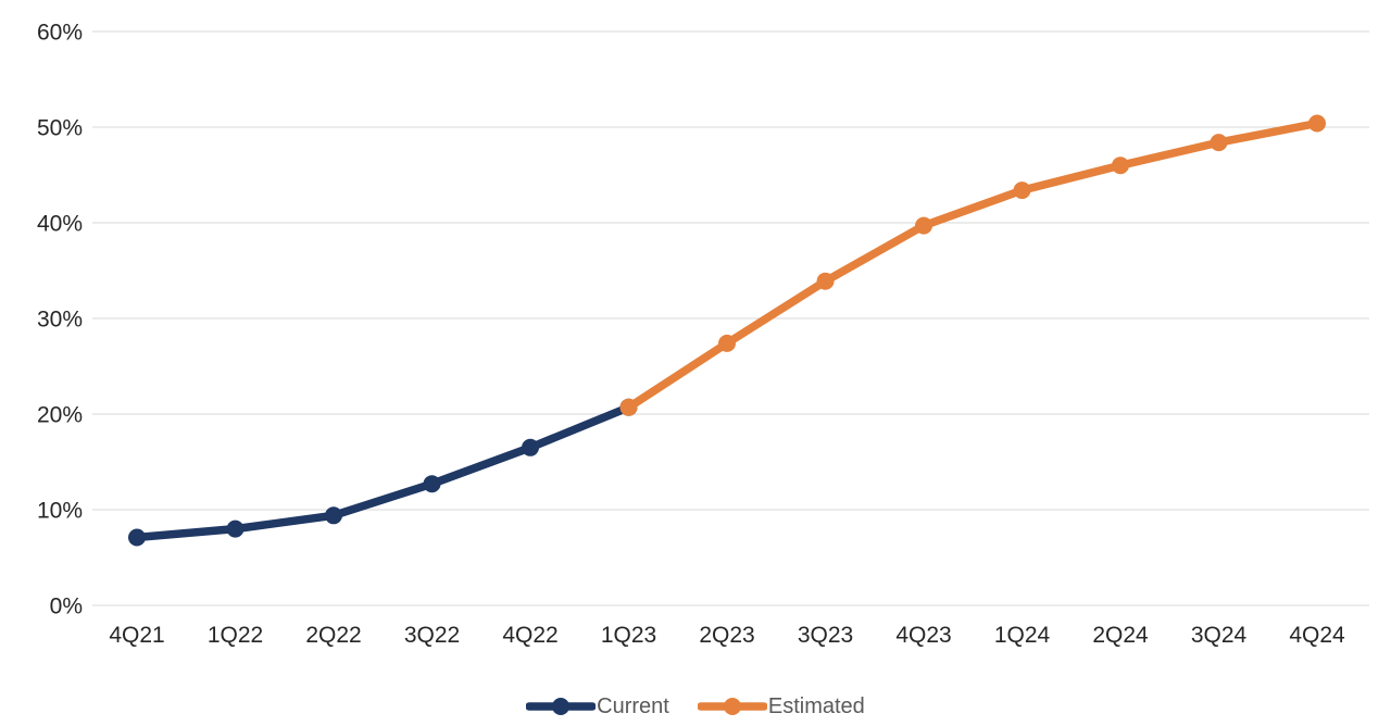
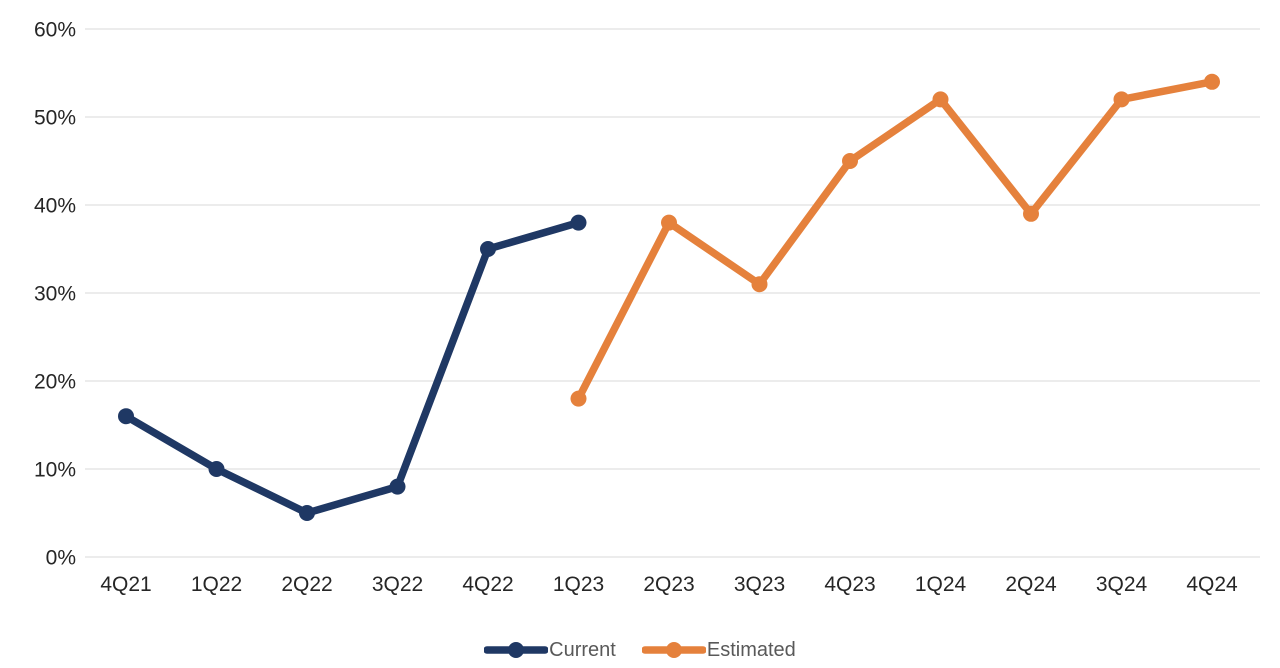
Current/4Q21: 7% -> 16%
Current/1Q22: 8% -> 10%
Current/2Q22: 9% -> 5%
Current/3Q22: 13% -> 8%
Current/4Q22: 16% -> 35%
Current/1Q23: 21% -> 38%
Estimated/1Q23: 21% -> 18%
Estimated/2Q23: 27% -> 38%
Estimated/3Q23: 34% -> 31%
Estimated/4Q23: 40% -> 45%
Estimated/1Q24: 43% -> 52%
Estimated/2Q24: 46% -> 39%
Estimated/3Q24: 48% -> 52%
Estimated/4Q24: 50% -> 54%
